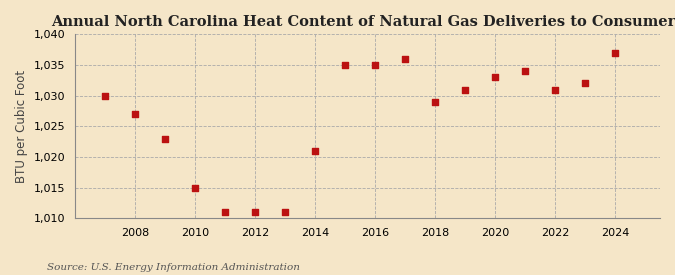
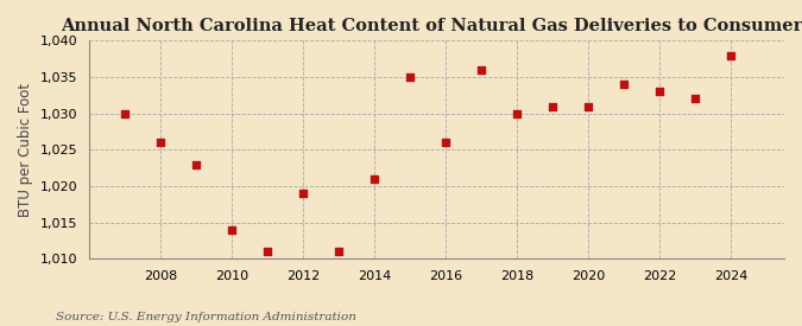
2008: 1,027 -> 1,026
2010: 1,015 -> 1,014
2012: 1,011 -> 1,019
2016: 1,035 -> 1,026
2018: 1,029 -> 1,030
2020: 1,033 -> 1,031
2022: 1,031 -> 1,033
2024: 1,037 -> 1,038
